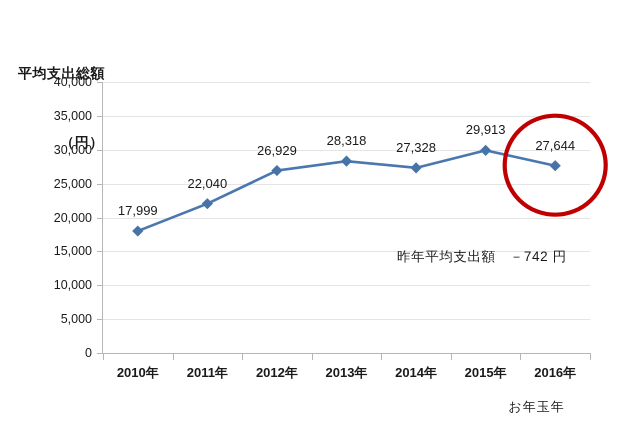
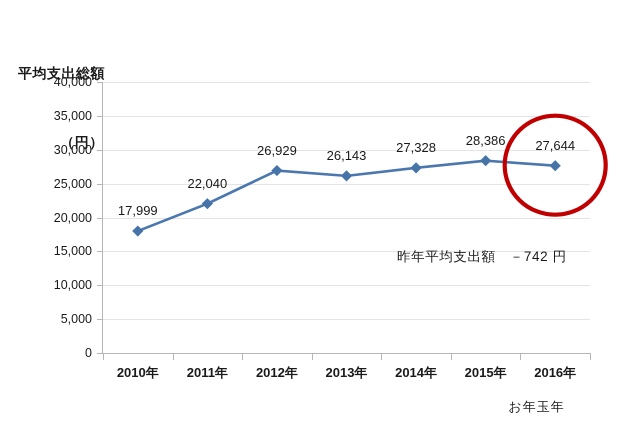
2013年: 28,318 -> 26,143
2015年: 29,913 -> 28,386
